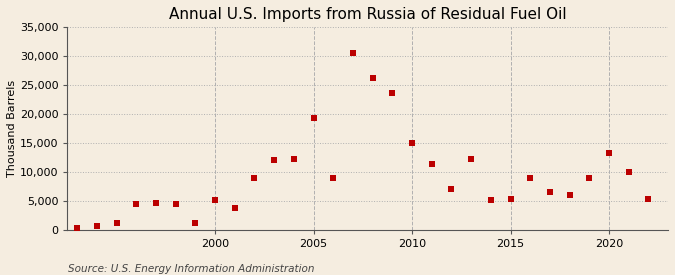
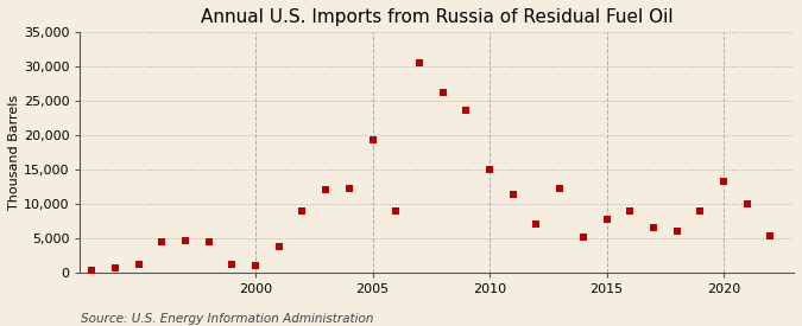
2000: 5,200 -> 1,000
2015: 5,400 -> 7,700
